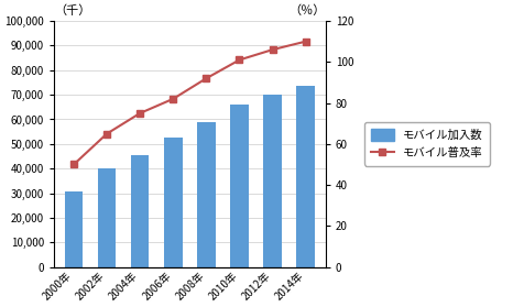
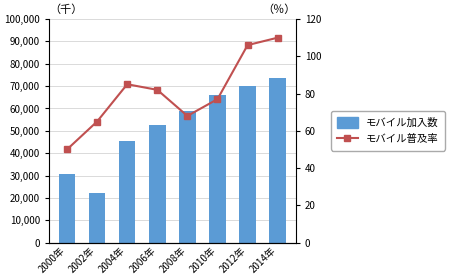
モバイル加入数/2002年: 40,000 -> 22,000
モバイル普及率/2004年: 75 -> 85
モバイル普及率/2008年: 92 -> 68
モバイル普及率/2010年: 101 -> 77
